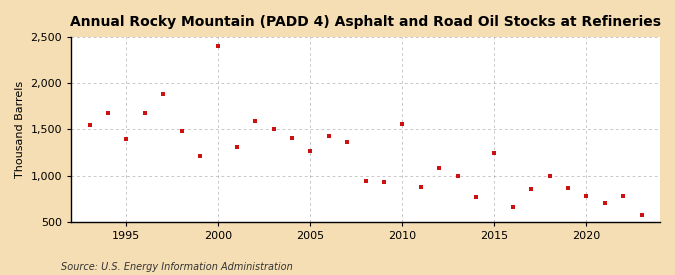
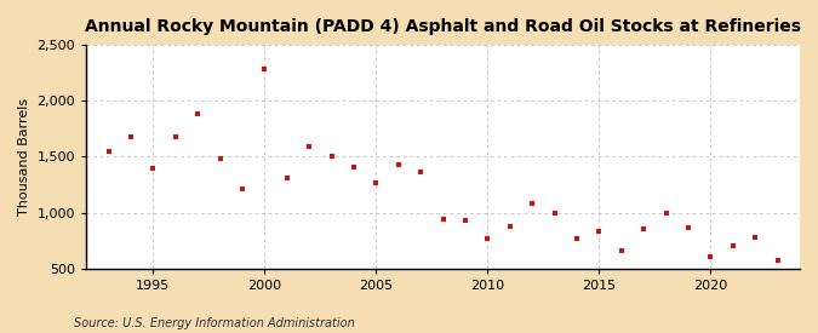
2000: 2,400 -> 2,280
2010: 1,560 -> 770
2015: 1,240 -> 830
2020: 780 -> 610
